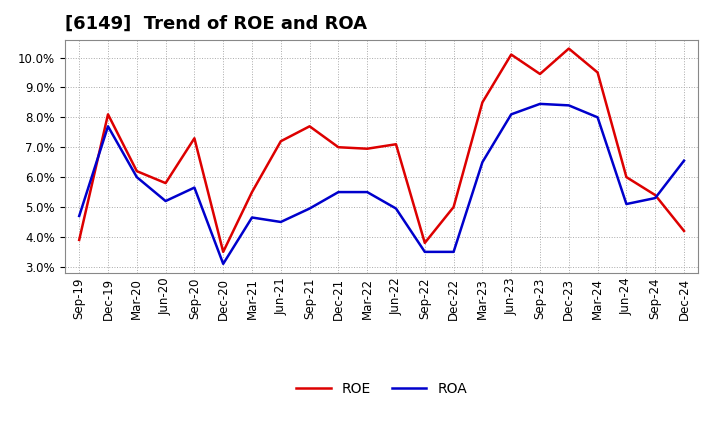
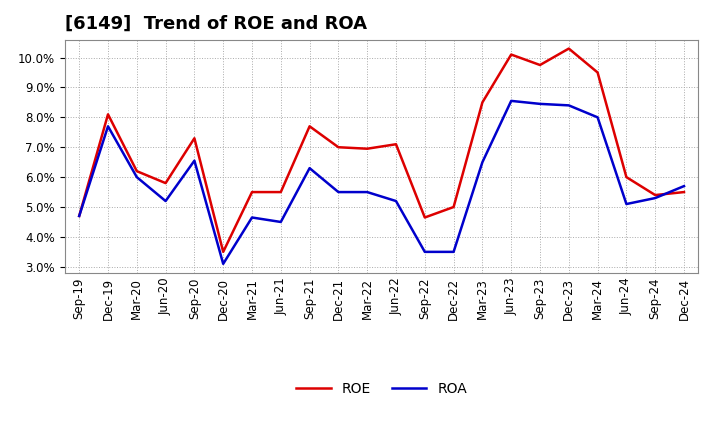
ROE/Sep-19: 3.90% -> 4.70%
ROA/Sep-20: 5.65% -> 6.55%
ROE/Jun-21: 7.20% -> 5.50%
ROA/Sep-21: 4.95% -> 6.30%
ROA/Jun-22: 4.95% -> 5.20%
ROE/Sep-22: 3.80% -> 4.65%
ROA/Jun-23: 8.10% -> 8.55%
ROE/Sep-23: 9.45% -> 9.75%
ROE/Dec-24: 4.20% -> 5.50%
ROA/Dec-24: 6.55% -> 5.70%
